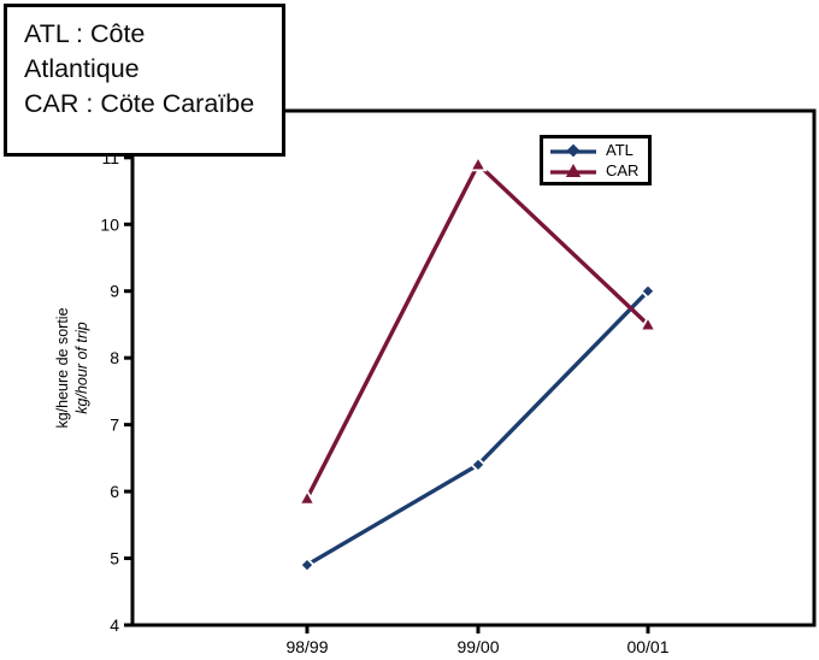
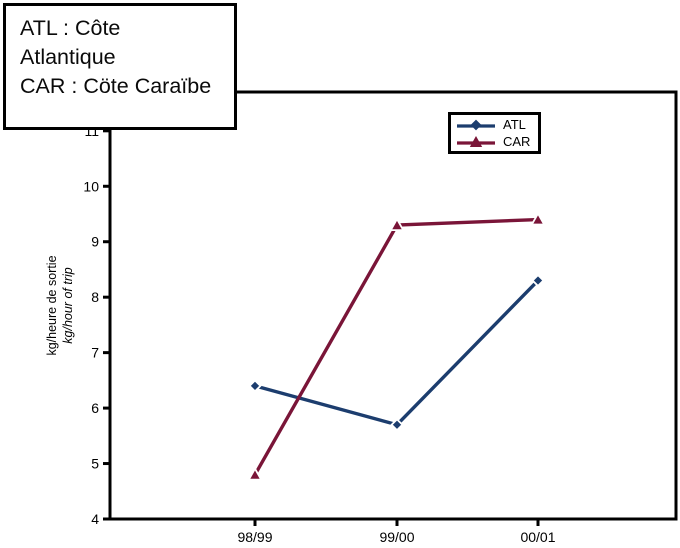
ATL/98/99: 4.9 -> 6.4
CAR/98/99: 5.9 -> 4.8
ATL/99/00: 6.4 -> 5.7
CAR/99/00: 10.9 -> 9.3
ATL/00/01: 9.0 -> 8.3
CAR/00/01: 8.5 -> 9.4
